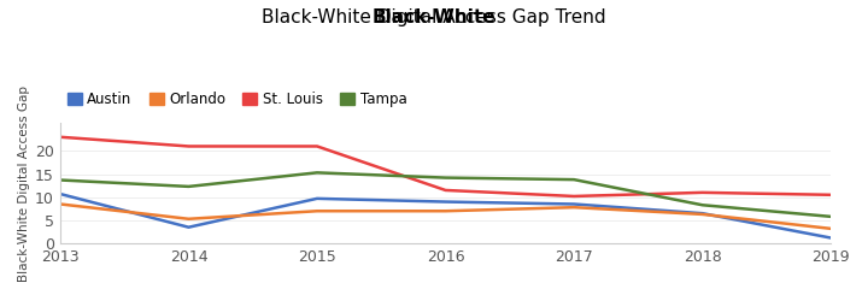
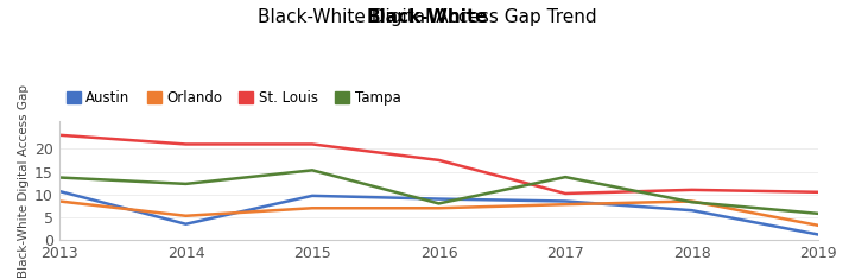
St. Louis/2016: 11.5 -> 17.5
Tampa/2016: 14.2 -> 8.0
Orlando/2018: 6.3 -> 8.5
